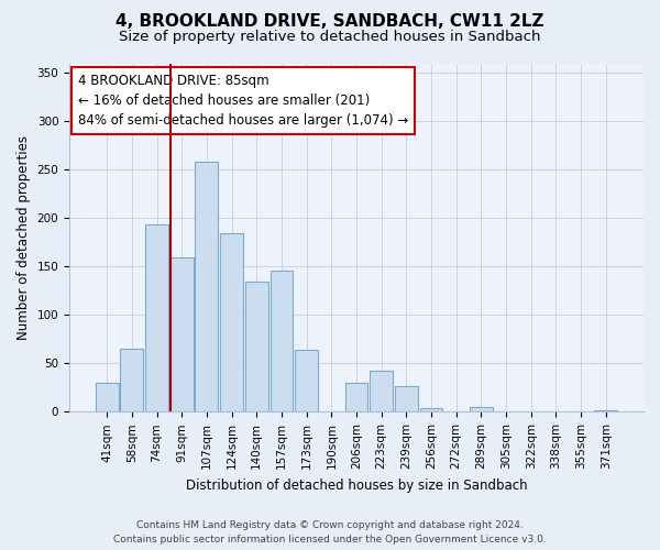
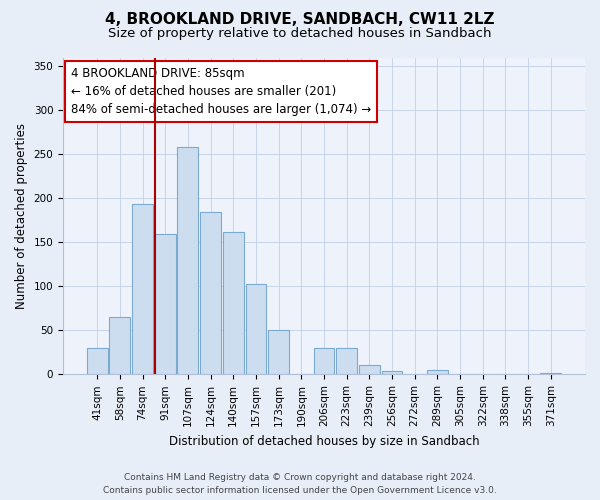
140sqm: 134 -> 162
157sqm: 146 -> 103
173sqm: 64 -> 50
223sqm: 42 -> 30
239sqm: 26 -> 11
